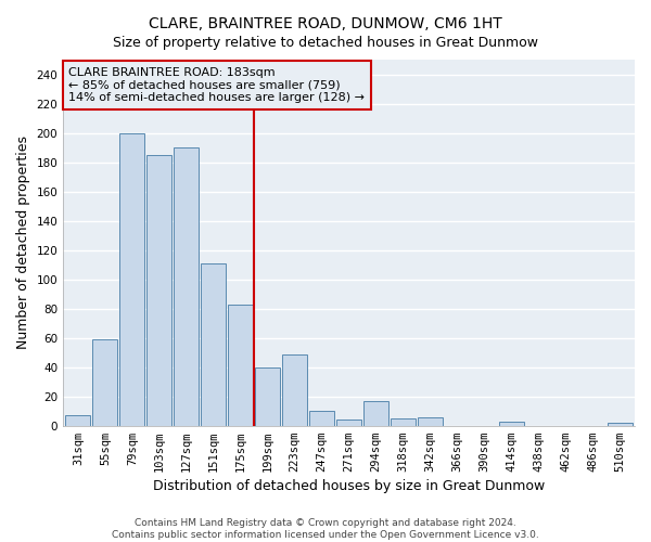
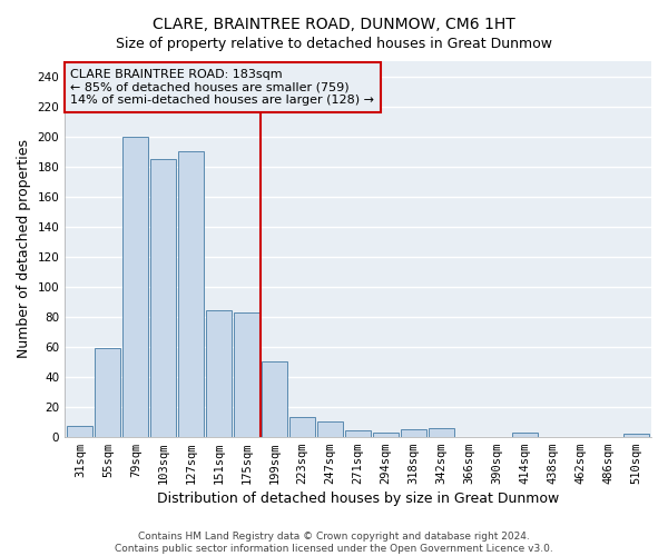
151sqm: 111 -> 84
199sqm: 40 -> 50
223sqm: 49 -> 13
294sqm: 17 -> 3
